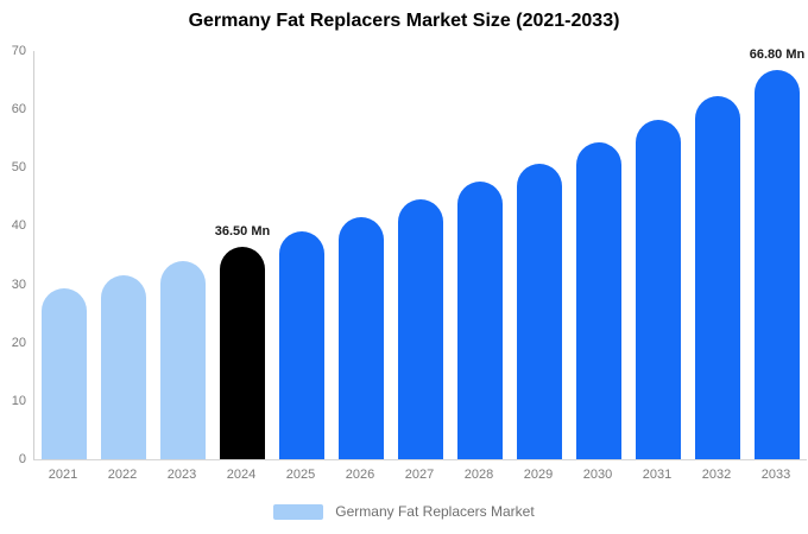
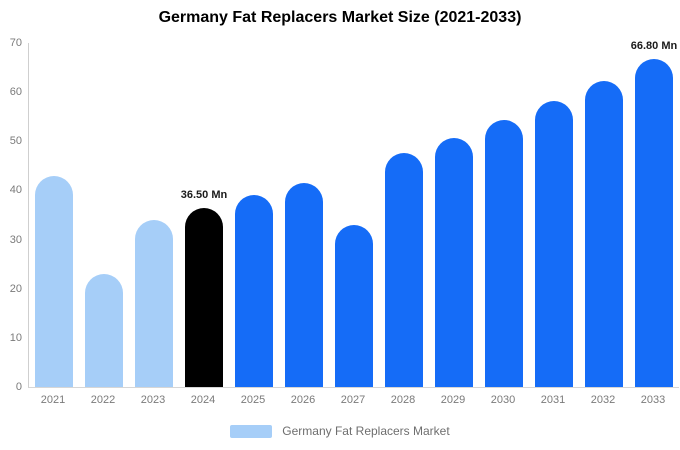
2021: 29 -> 43
2022: 32 -> 23
2027: 44 -> 33
